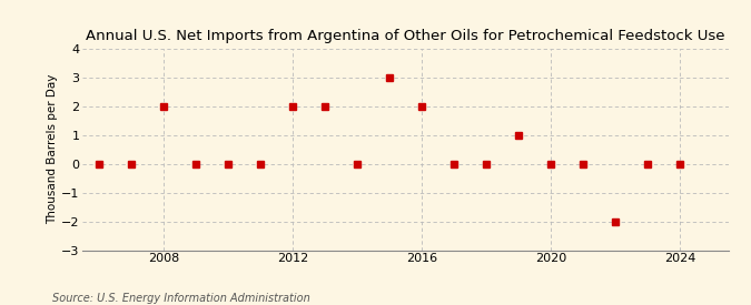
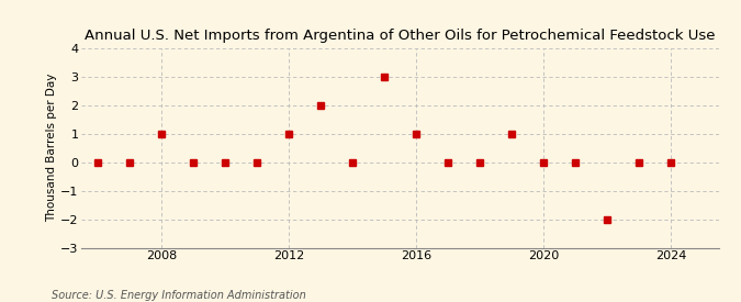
2008: 2 -> 1
2012: 2 -> 1
2016: 2 -> 1
